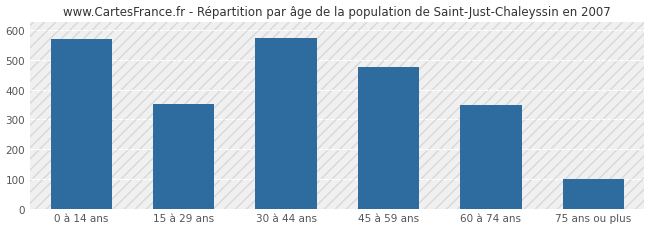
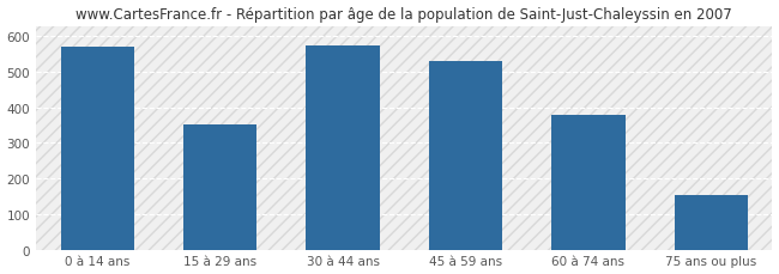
45 à 59 ans: 477 -> 530
60 à 74 ans: 350 -> 380
75 ans ou plus: 101 -> 155
